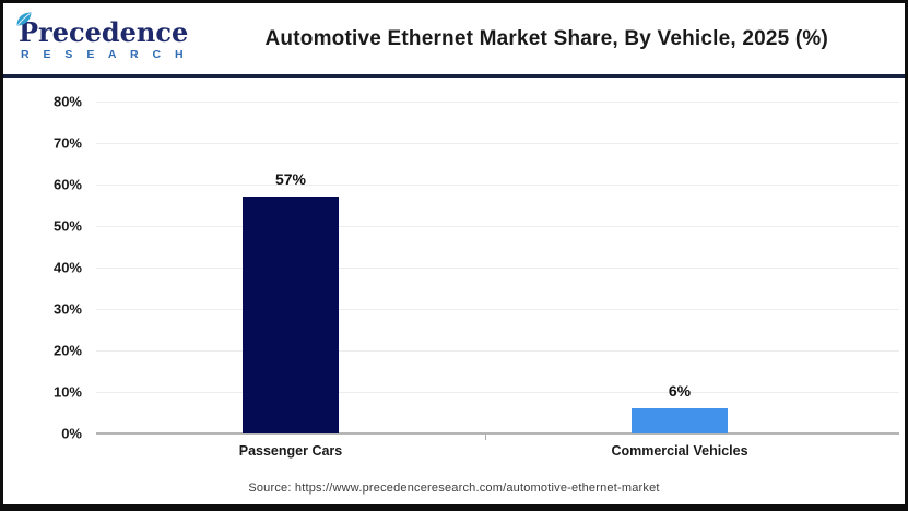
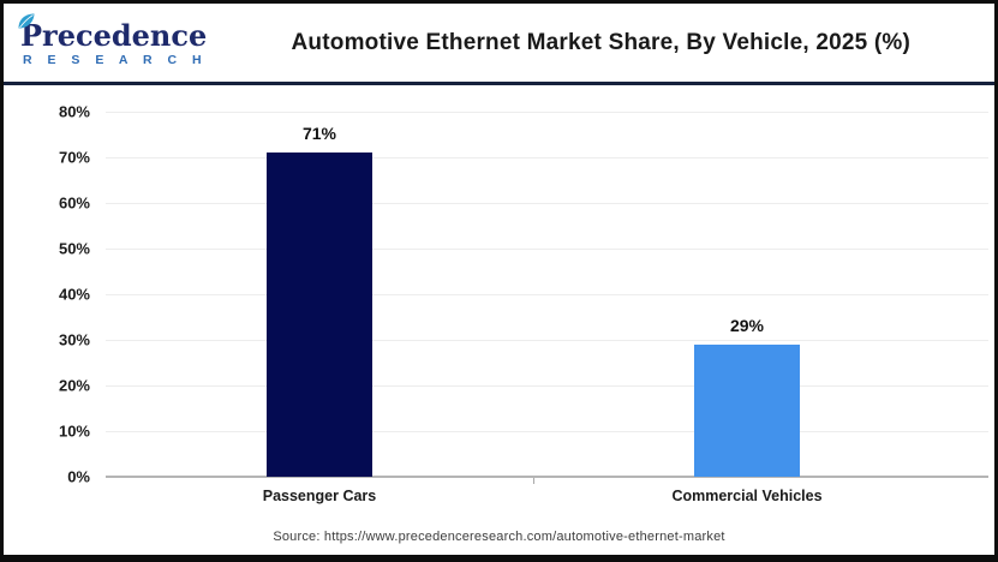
Passenger Cars: 57% -> 71%
Commercial Vehicles: 6% -> 29%
